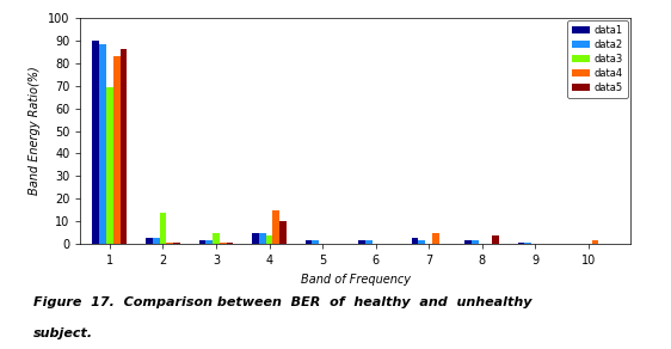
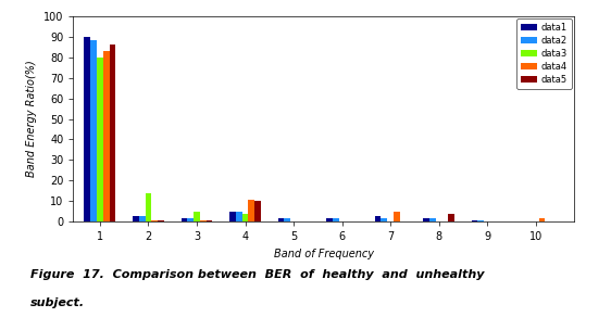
data3/1: 69 -> 80
data4/4: 15 -> 11
